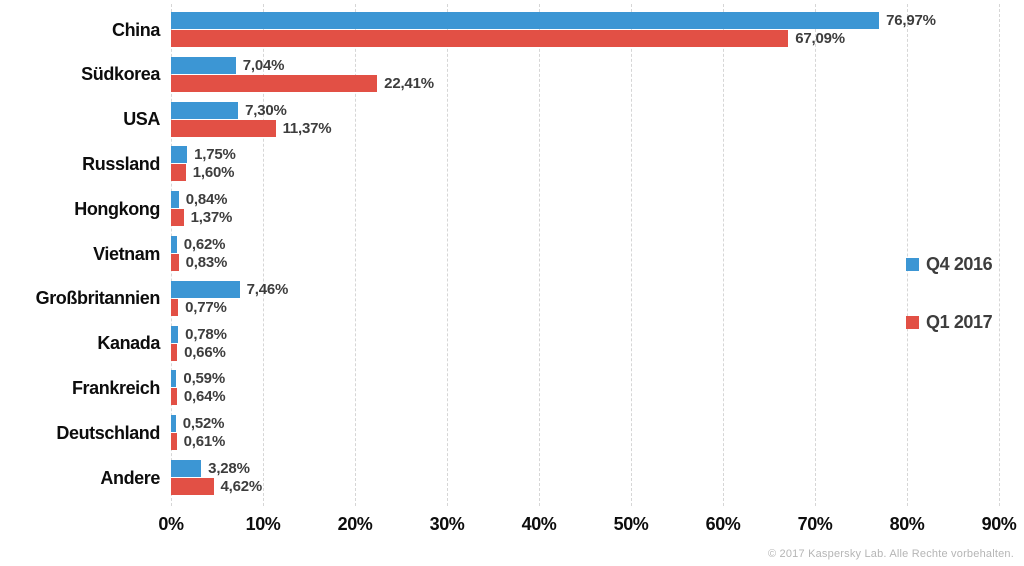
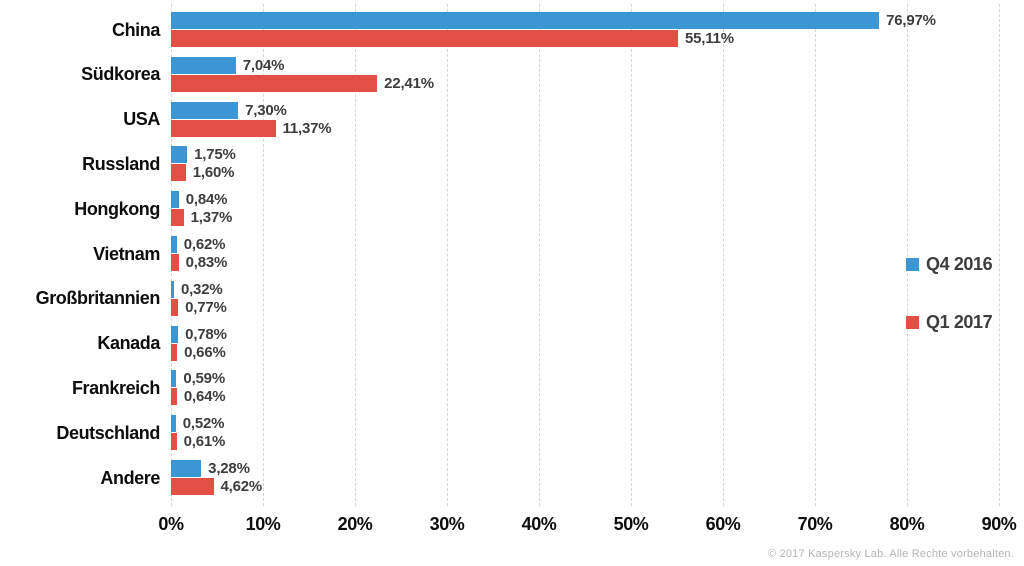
Q1 2017/China: 67,09% -> 55,11%
Q4 2016/Großbritannien: 7,46% -> 0,32%
